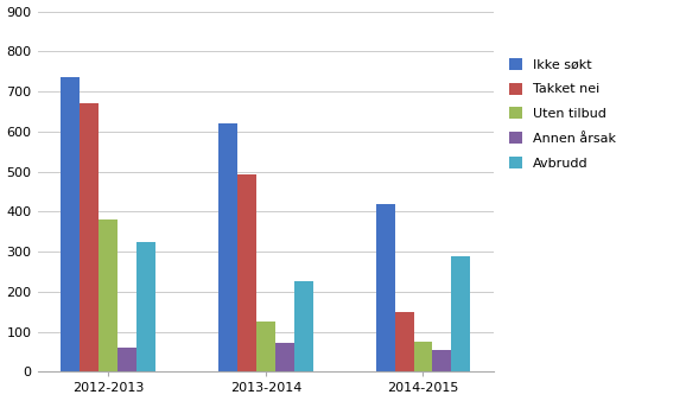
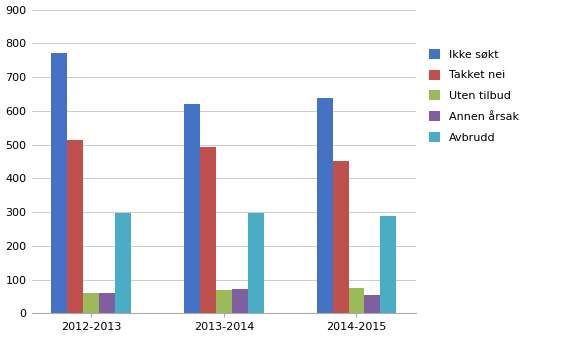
Ikke søkt/2012-2013: 735 -> 770
Takket nei/2012-2013: 670 -> 515
Uten tilbud/2012-2013: 380 -> 60
Avbrudd/2012-2013: 325 -> 296
Uten tilbud/2013-2014: 125 -> 70
Avbrudd/2013-2014: 225 -> 296
Ikke søkt/2014-2015: 420 -> 638
Takket nei/2014-2015: 150 -> 450
